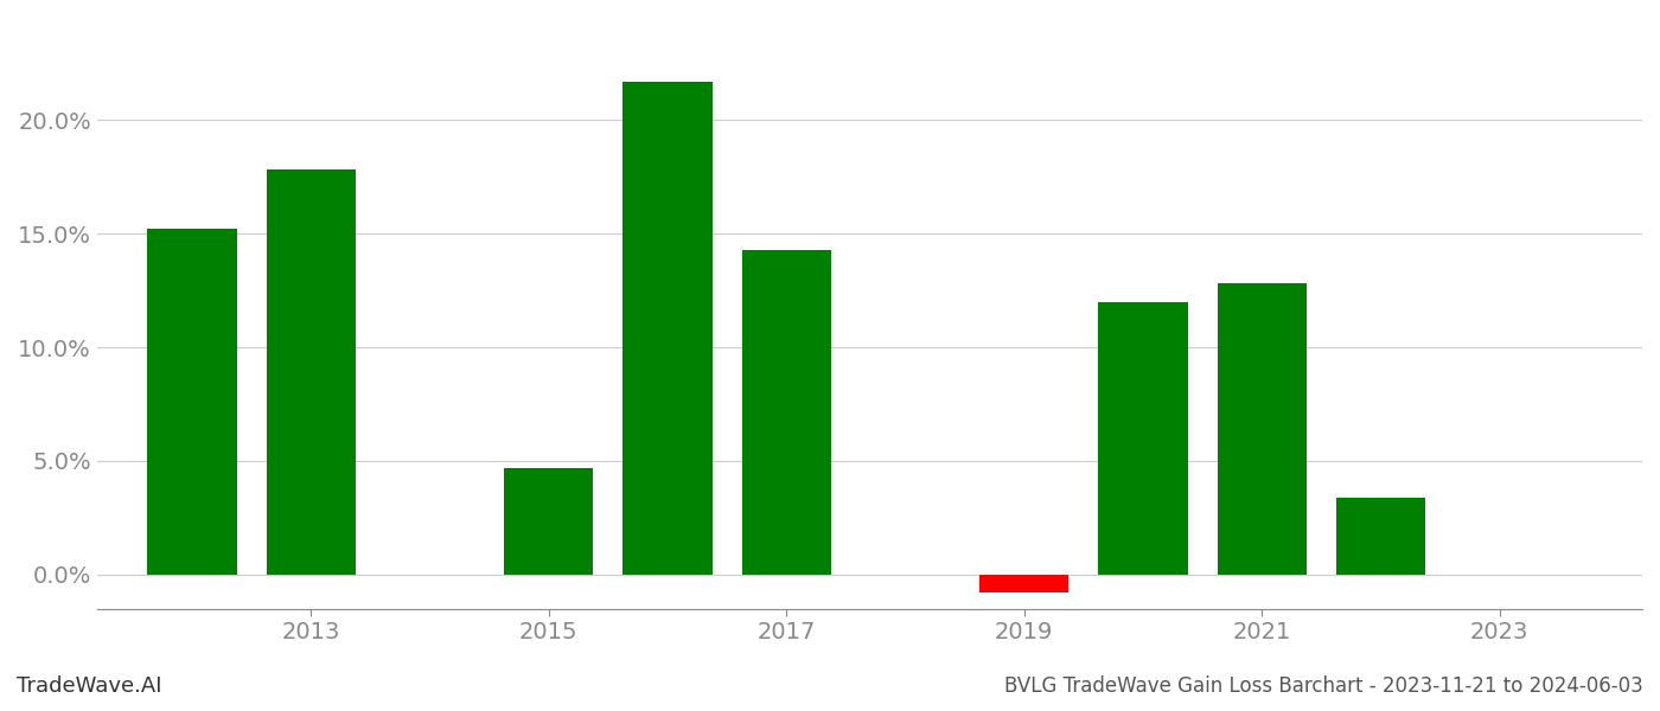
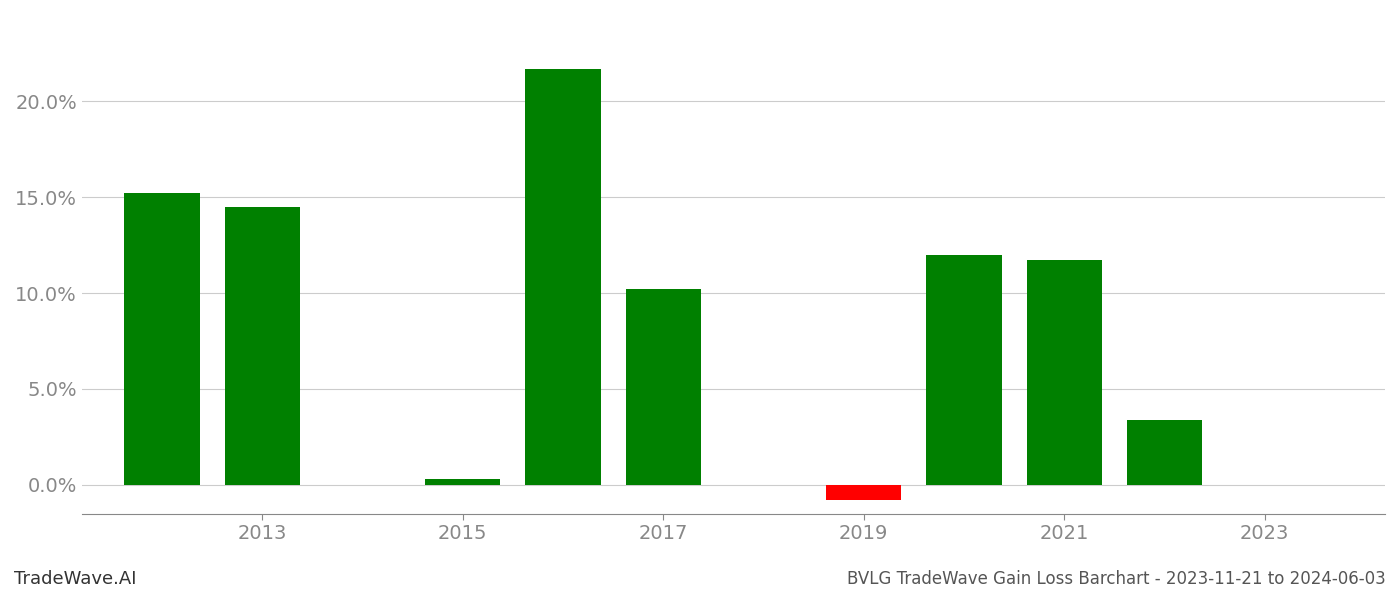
2013: 17.8% -> 14.5%
2015: 4.7% -> 0.3%
2017: 14.3% -> 10.2%
2021: 12.8% -> 11.7%
